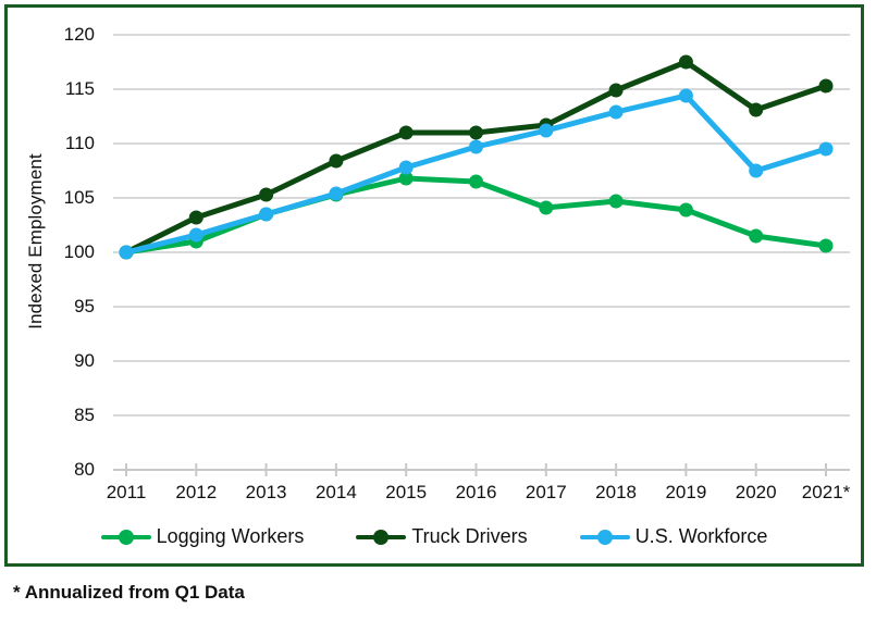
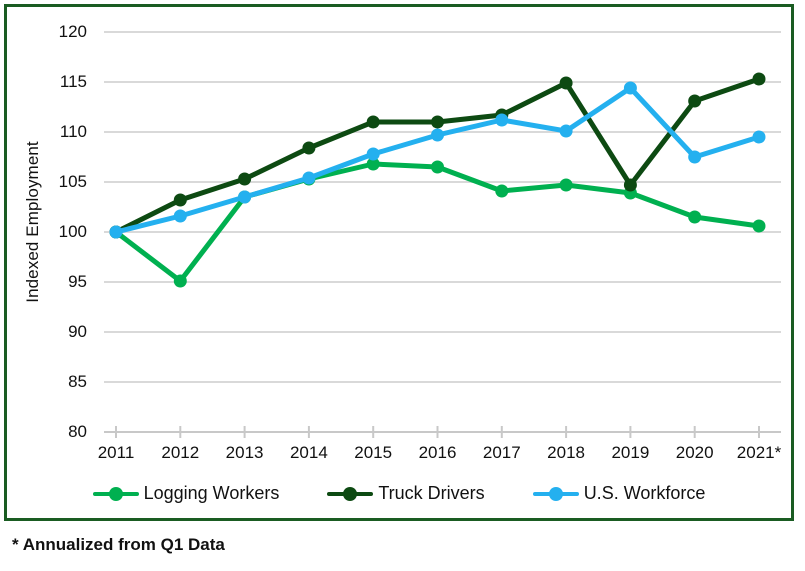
Logging Workers/2012: 101.0 -> 95.1
U.S. Workforce/2018: 112.9 -> 110.1
Truck Drivers/2019: 117.5 -> 104.7
